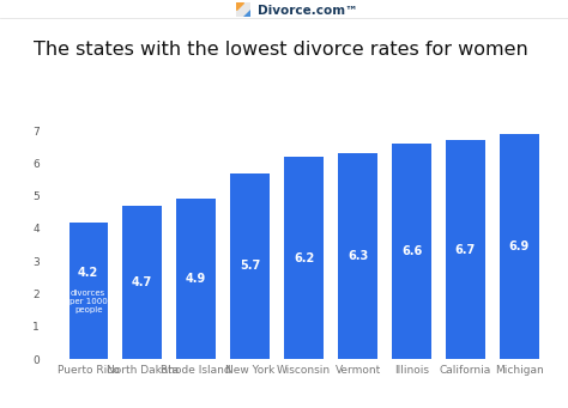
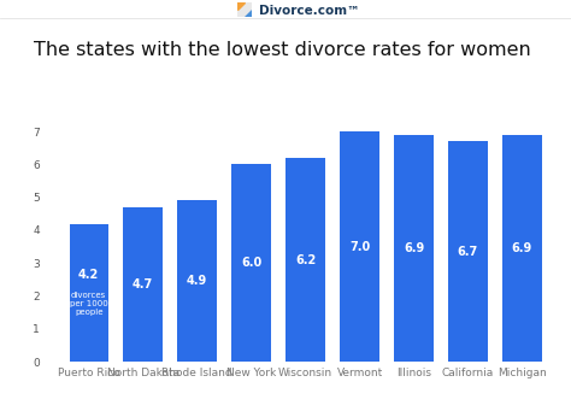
New York: 5.7 -> 6.0
Vermont: 6.3 -> 7.0
Illinois: 6.6 -> 6.9
